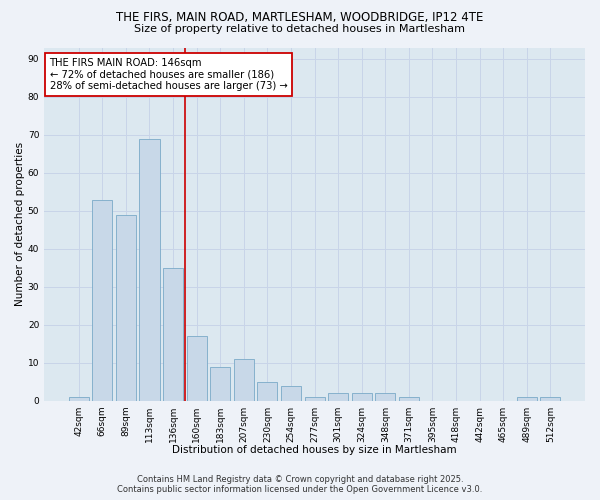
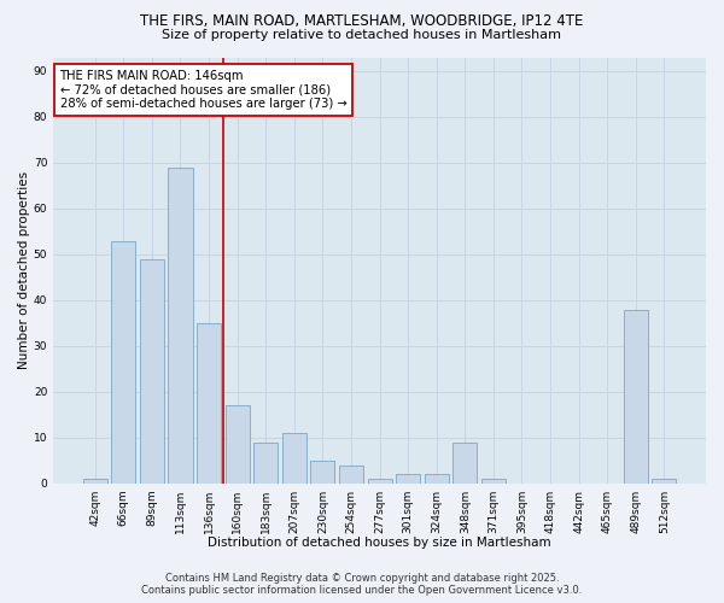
348sqm: 2 -> 9
489sqm: 1 -> 38
